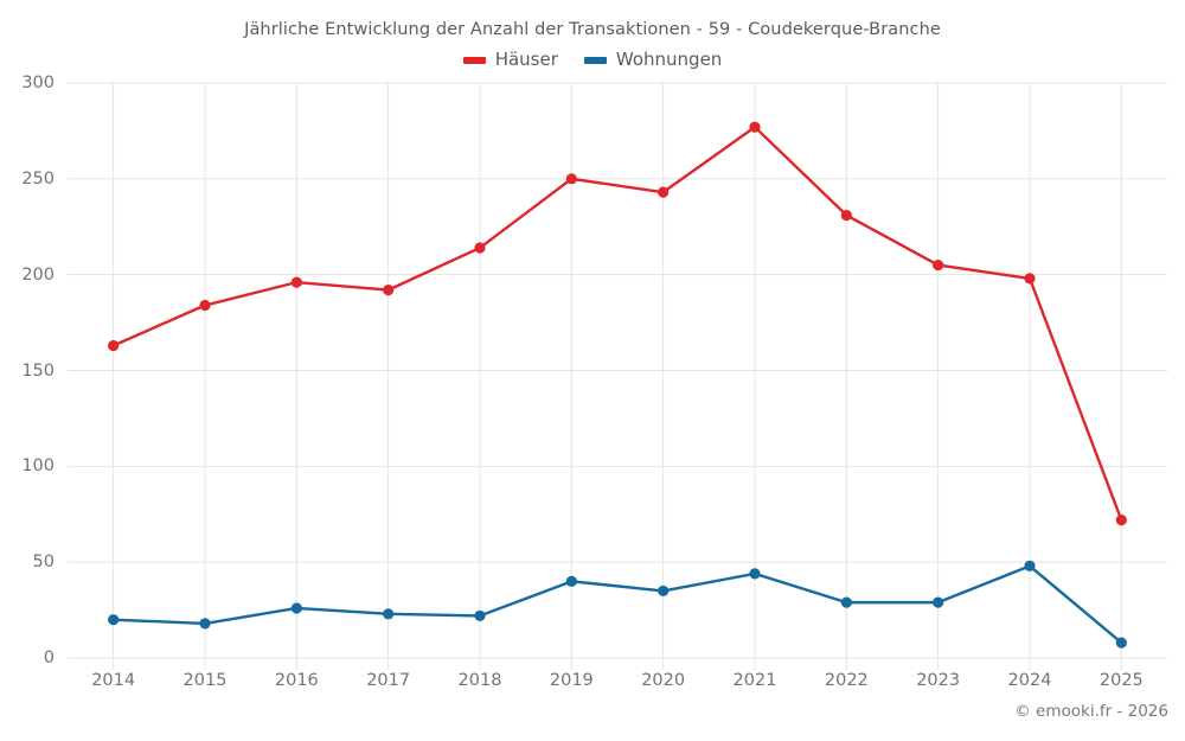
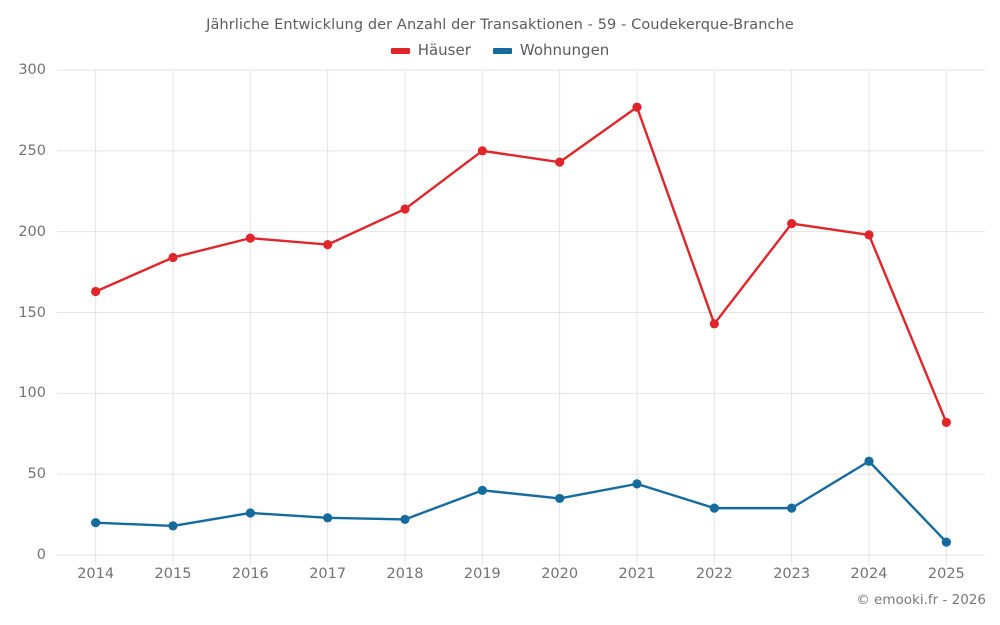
Häuser/2022: 231 -> 143
Wohnungen/2024: 48 -> 58
Häuser/2025: 72 -> 82
